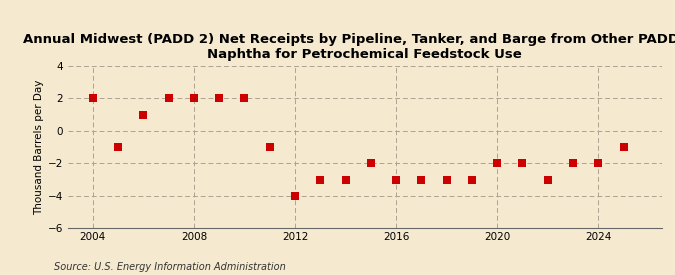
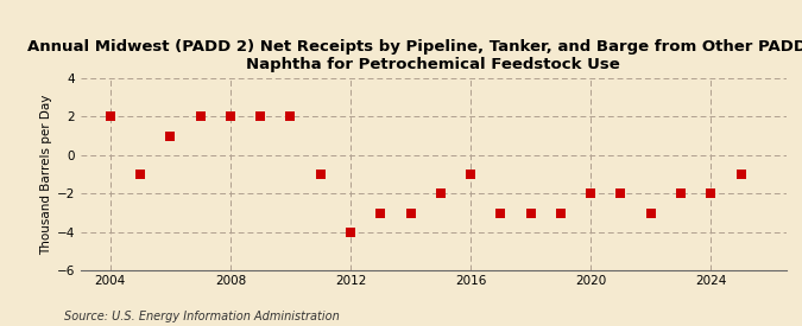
2016: -3 -> -1
